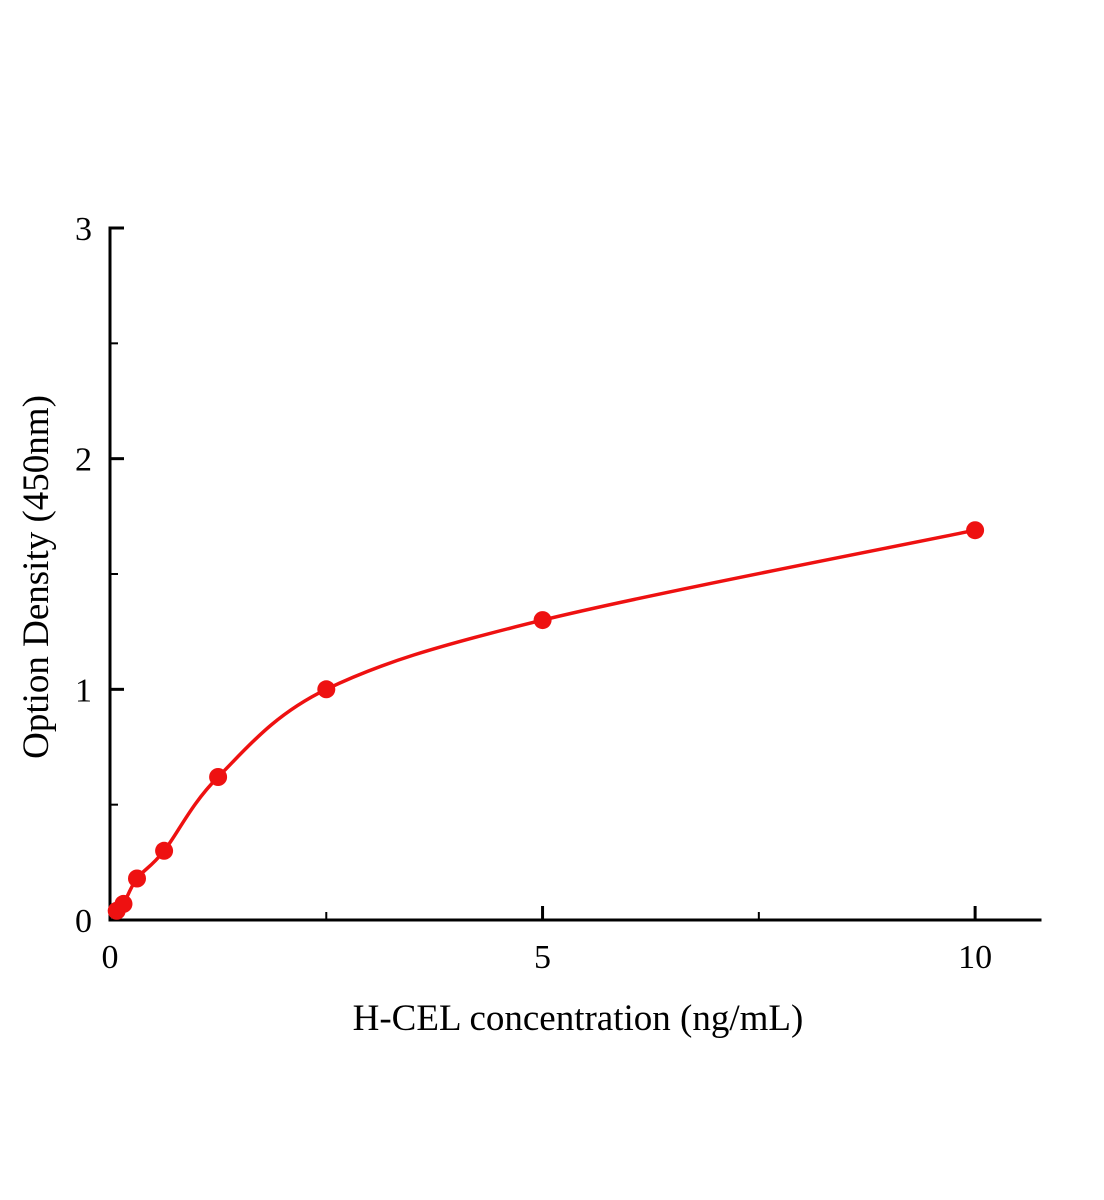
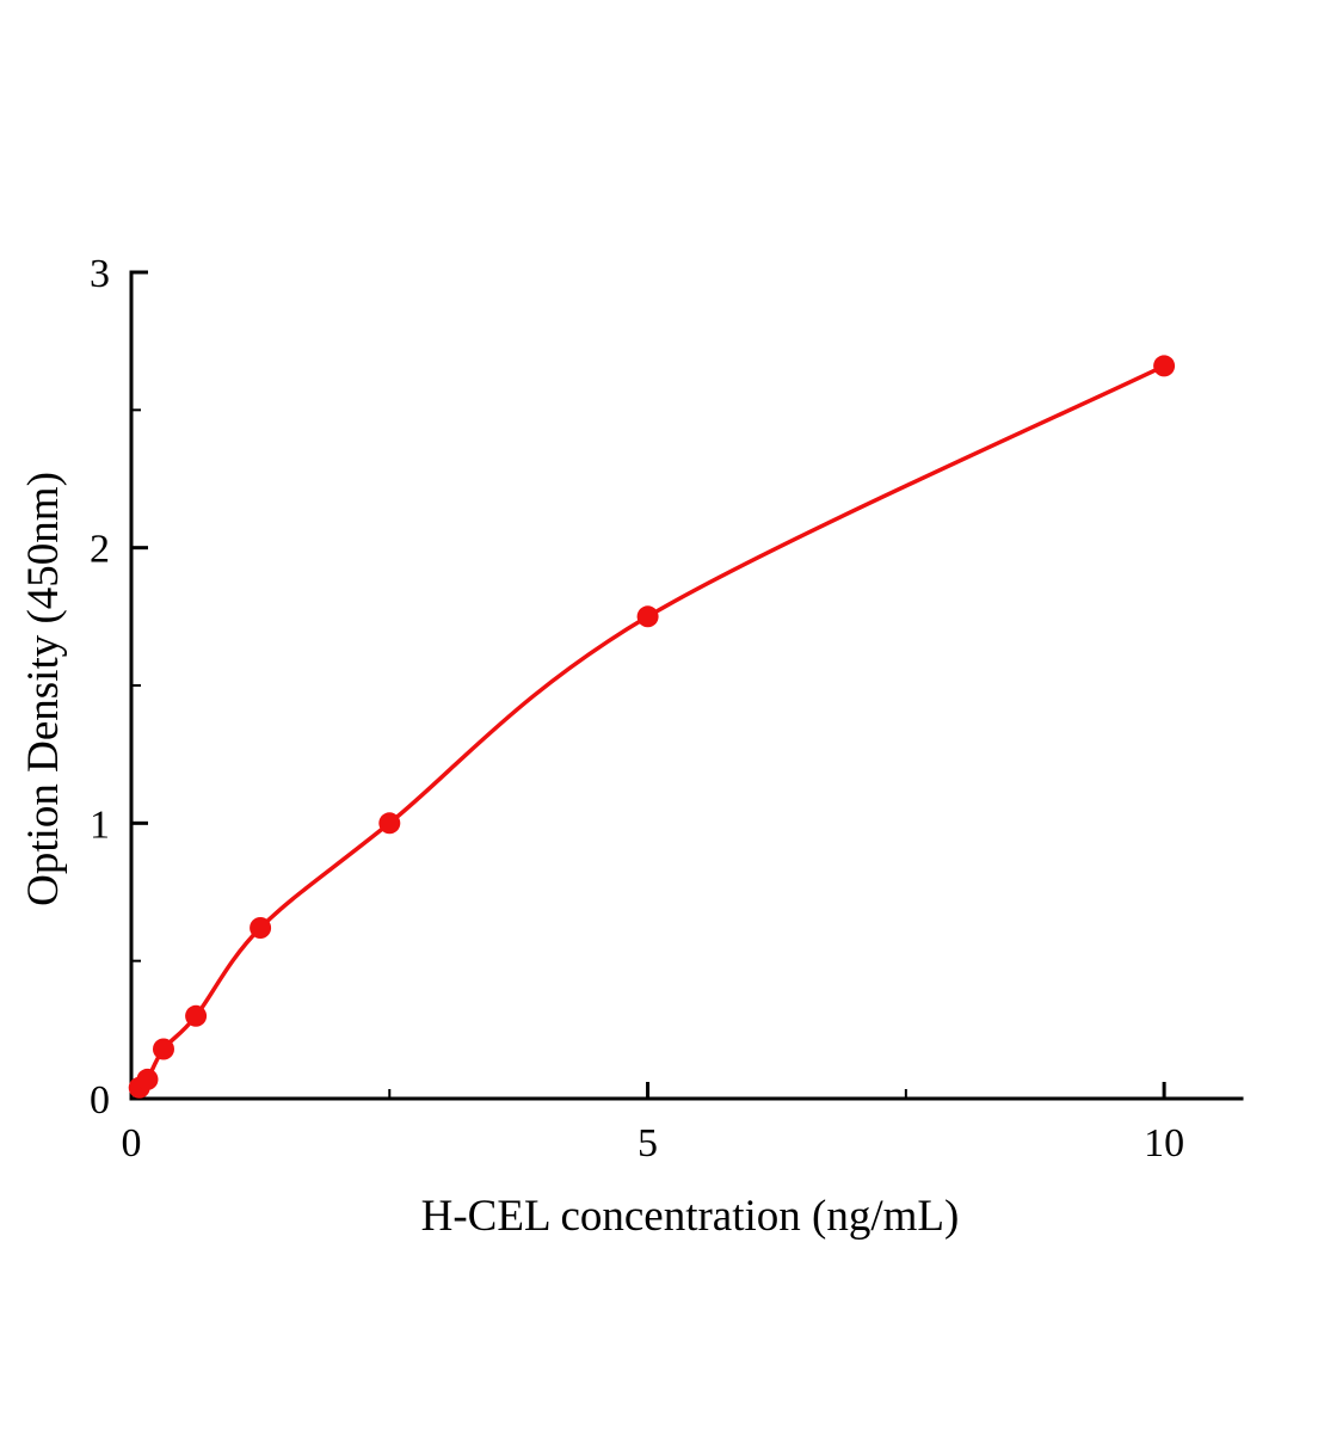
5: 1.30 -> 1.75
10: 1.69 -> 2.66
